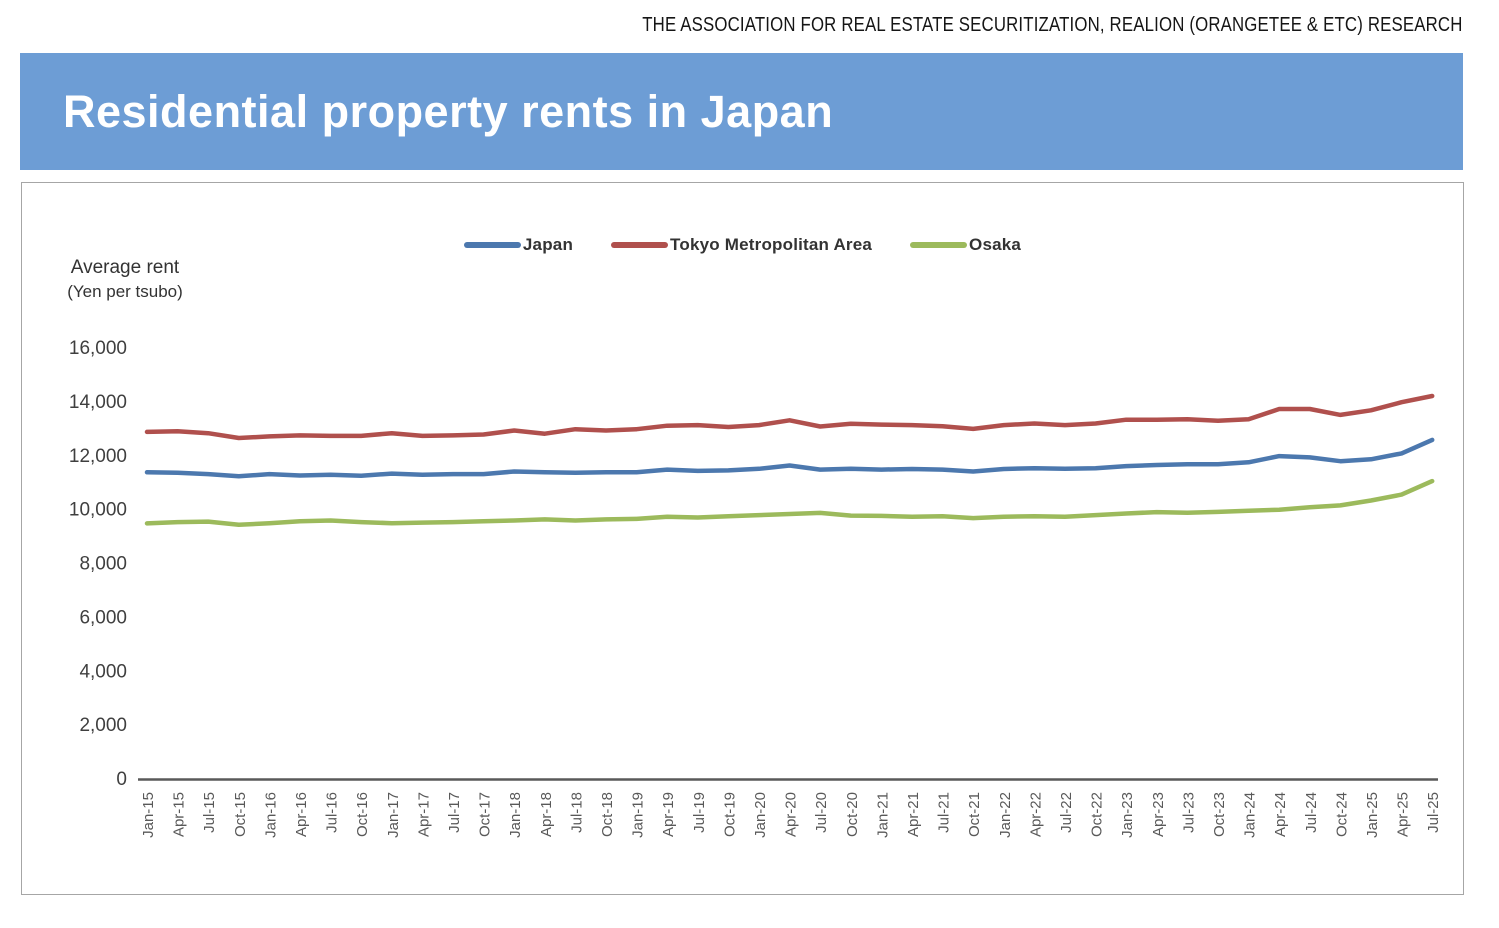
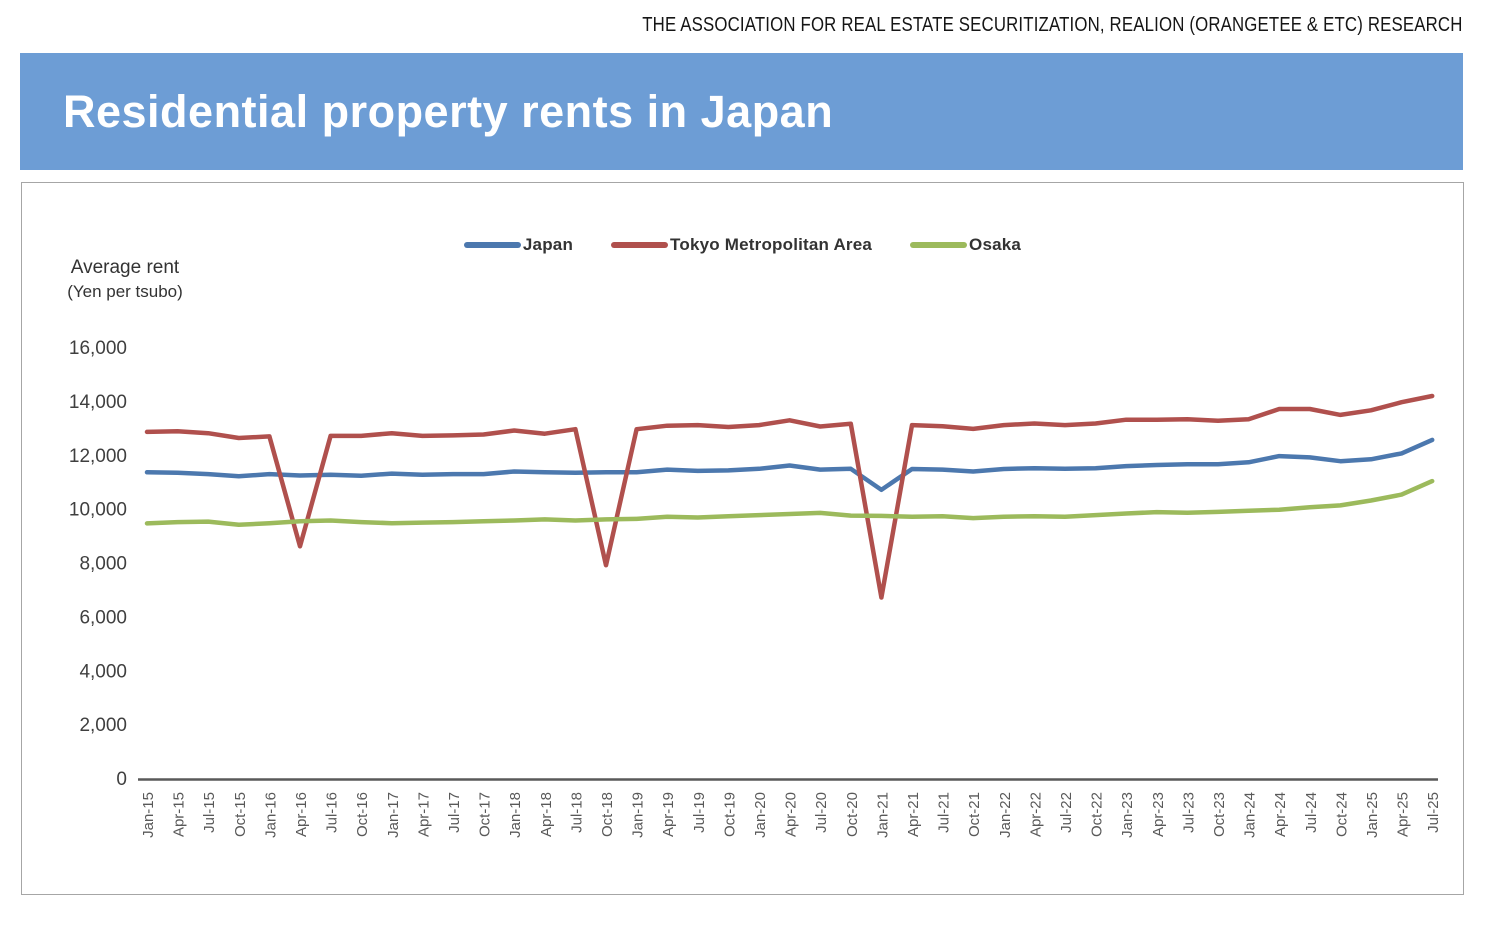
Tokyo Metropolitan Area/Apr-16: 12700 -> 8600
Tokyo Metropolitan Area/Oct-18: 12900 -> 7900
Japan/Jan-21: 11400 -> 10700
Tokyo Metropolitan Area/Jan-21: 13100 -> 6700
